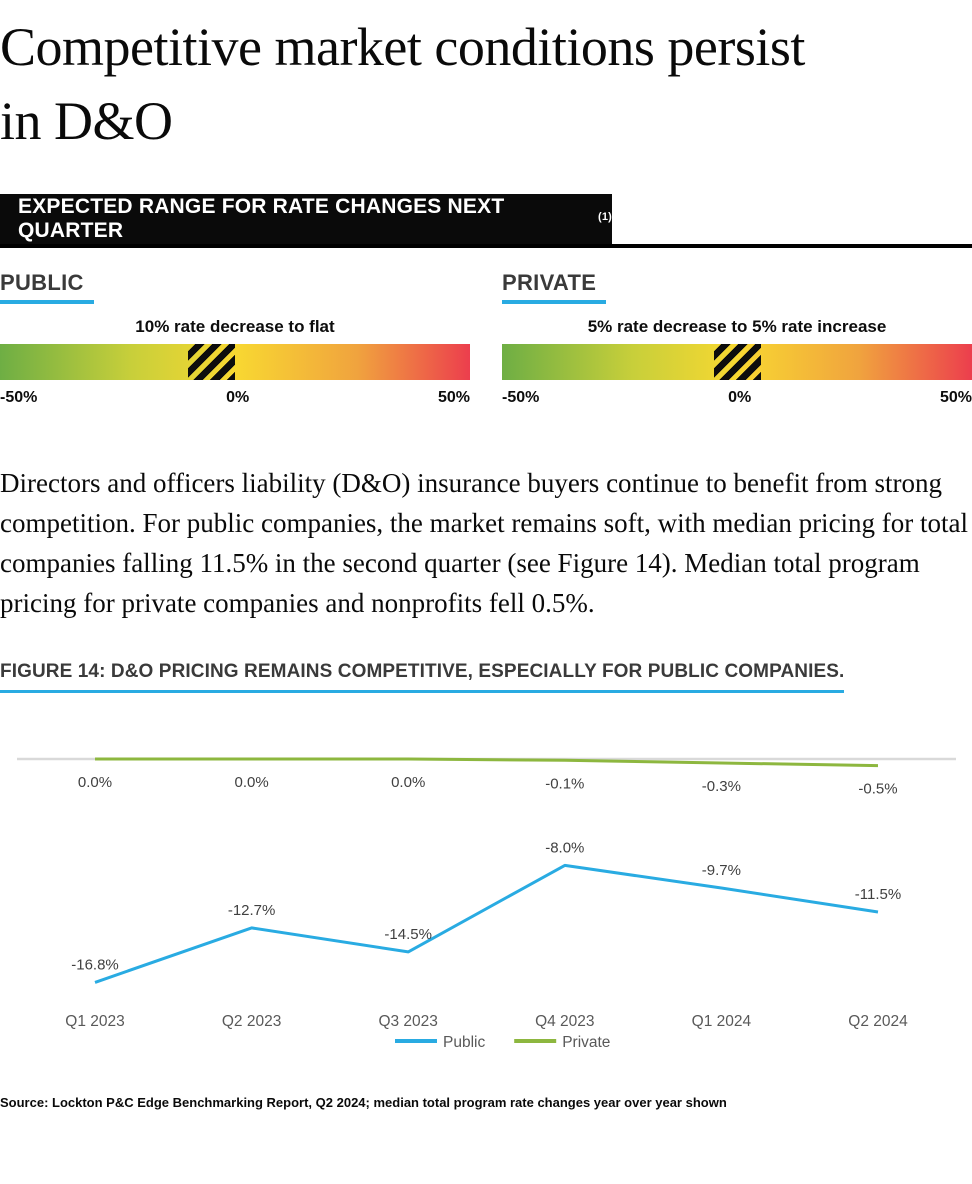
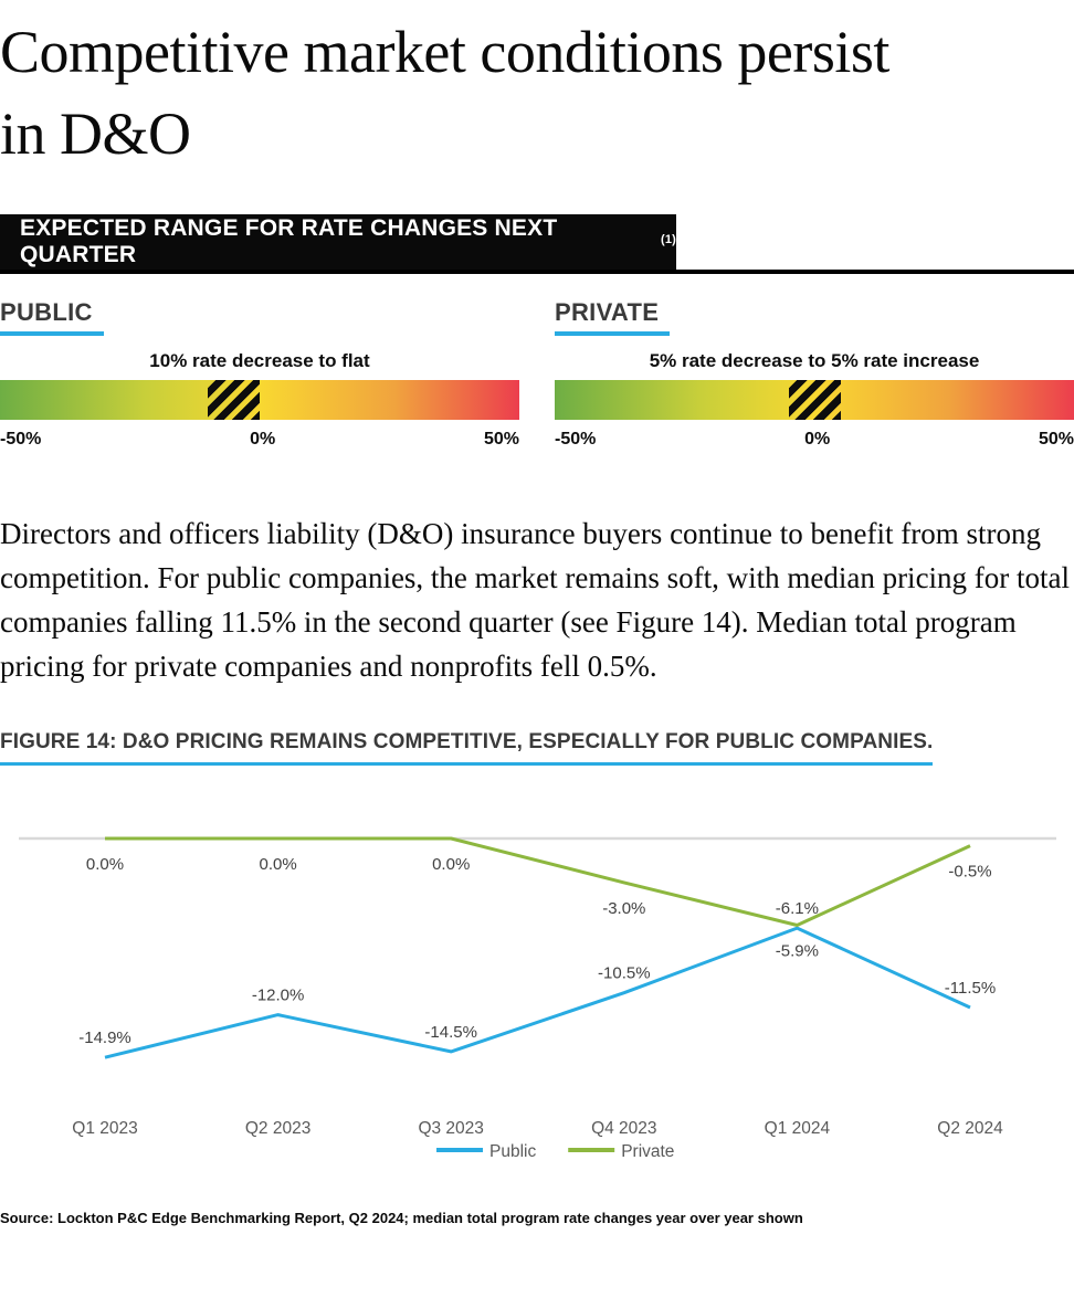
Public/Q1 2023: -16.8% -> -14.9%
Public/Q2 2023: -12.7% -> -12.0%
Public/Q4 2023: -8.0% -> -10.5%
Private/Q4 2023: -0.1% -> -3.0%
Public/Q1 2024: -9.7% -> -6.1%
Private/Q1 2024: -0.3% -> -5.9%
